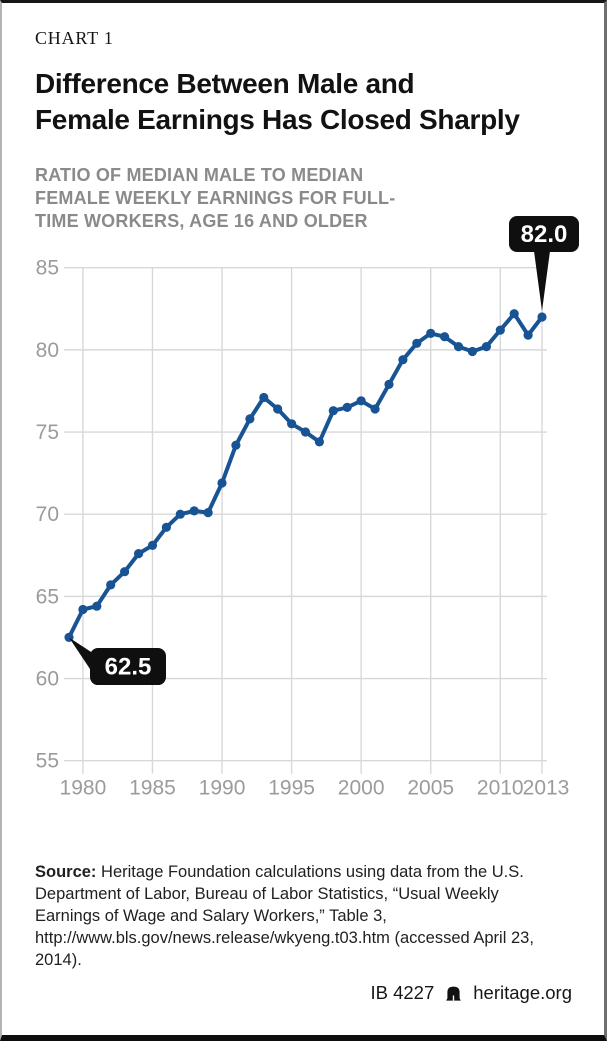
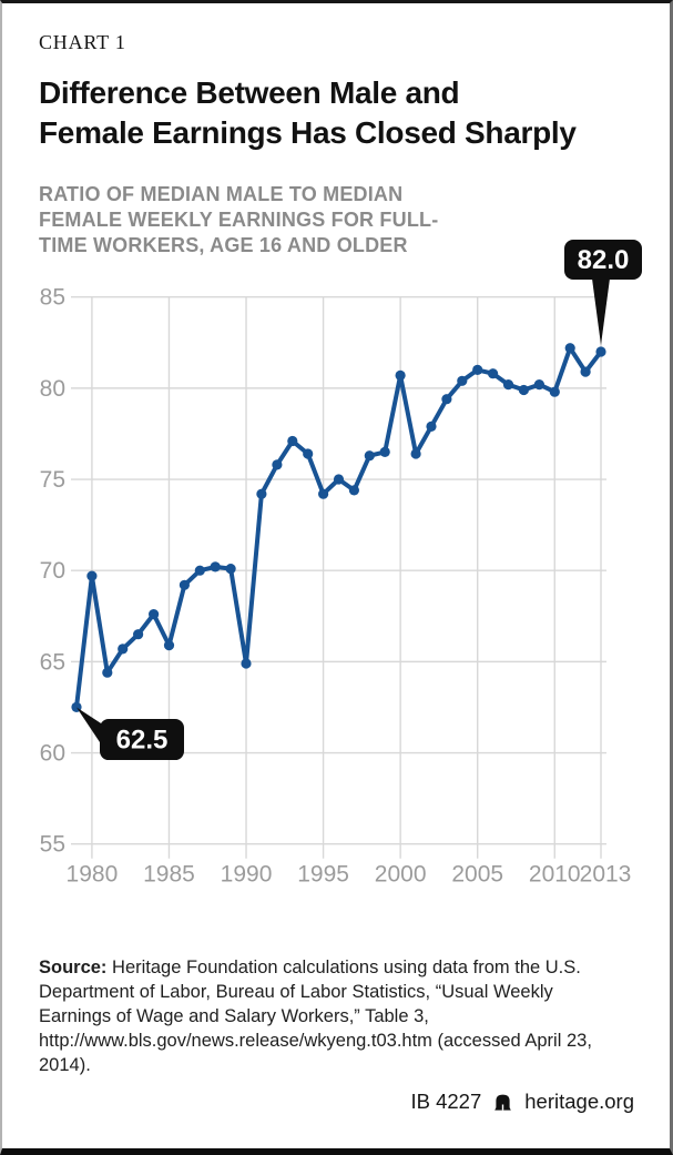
1980: 64.2 -> 69.7
1985: 68.1 -> 65.9
1990: 71.9 -> 64.9
1995: 75.5 -> 74.2
2000: 76.9 -> 80.7
2010: 81.2 -> 79.8
